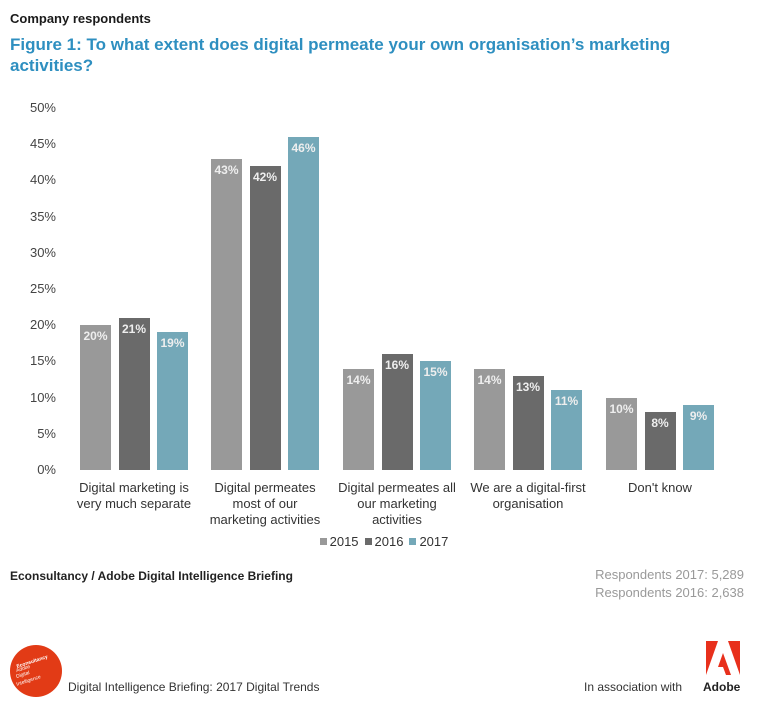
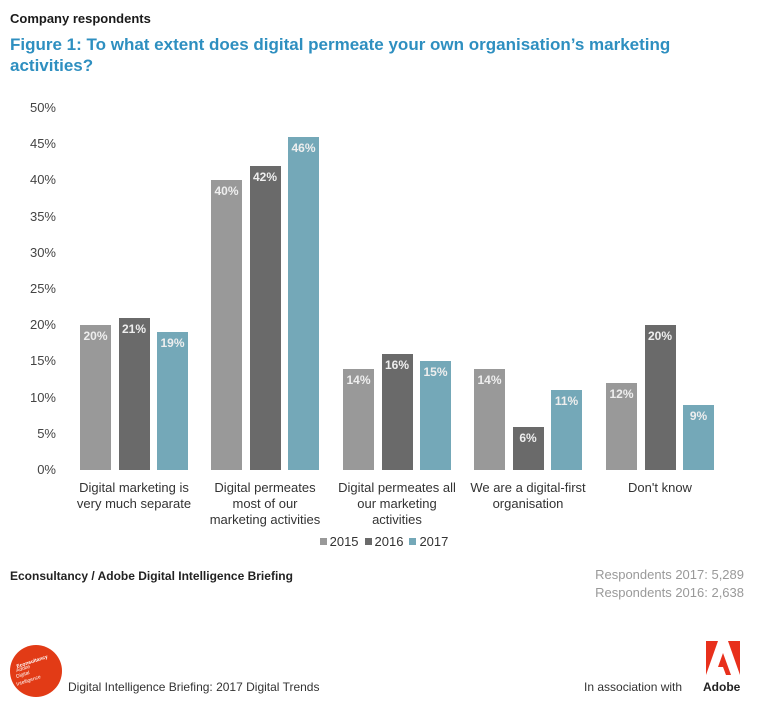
2015/Digital permeates most of our marketing activities: 43% -> 40%
2016/We are a digital-first organisation: 13% -> 6%
2015/Don't know: 10% -> 12%
2016/Don't know: 8% -> 20%
